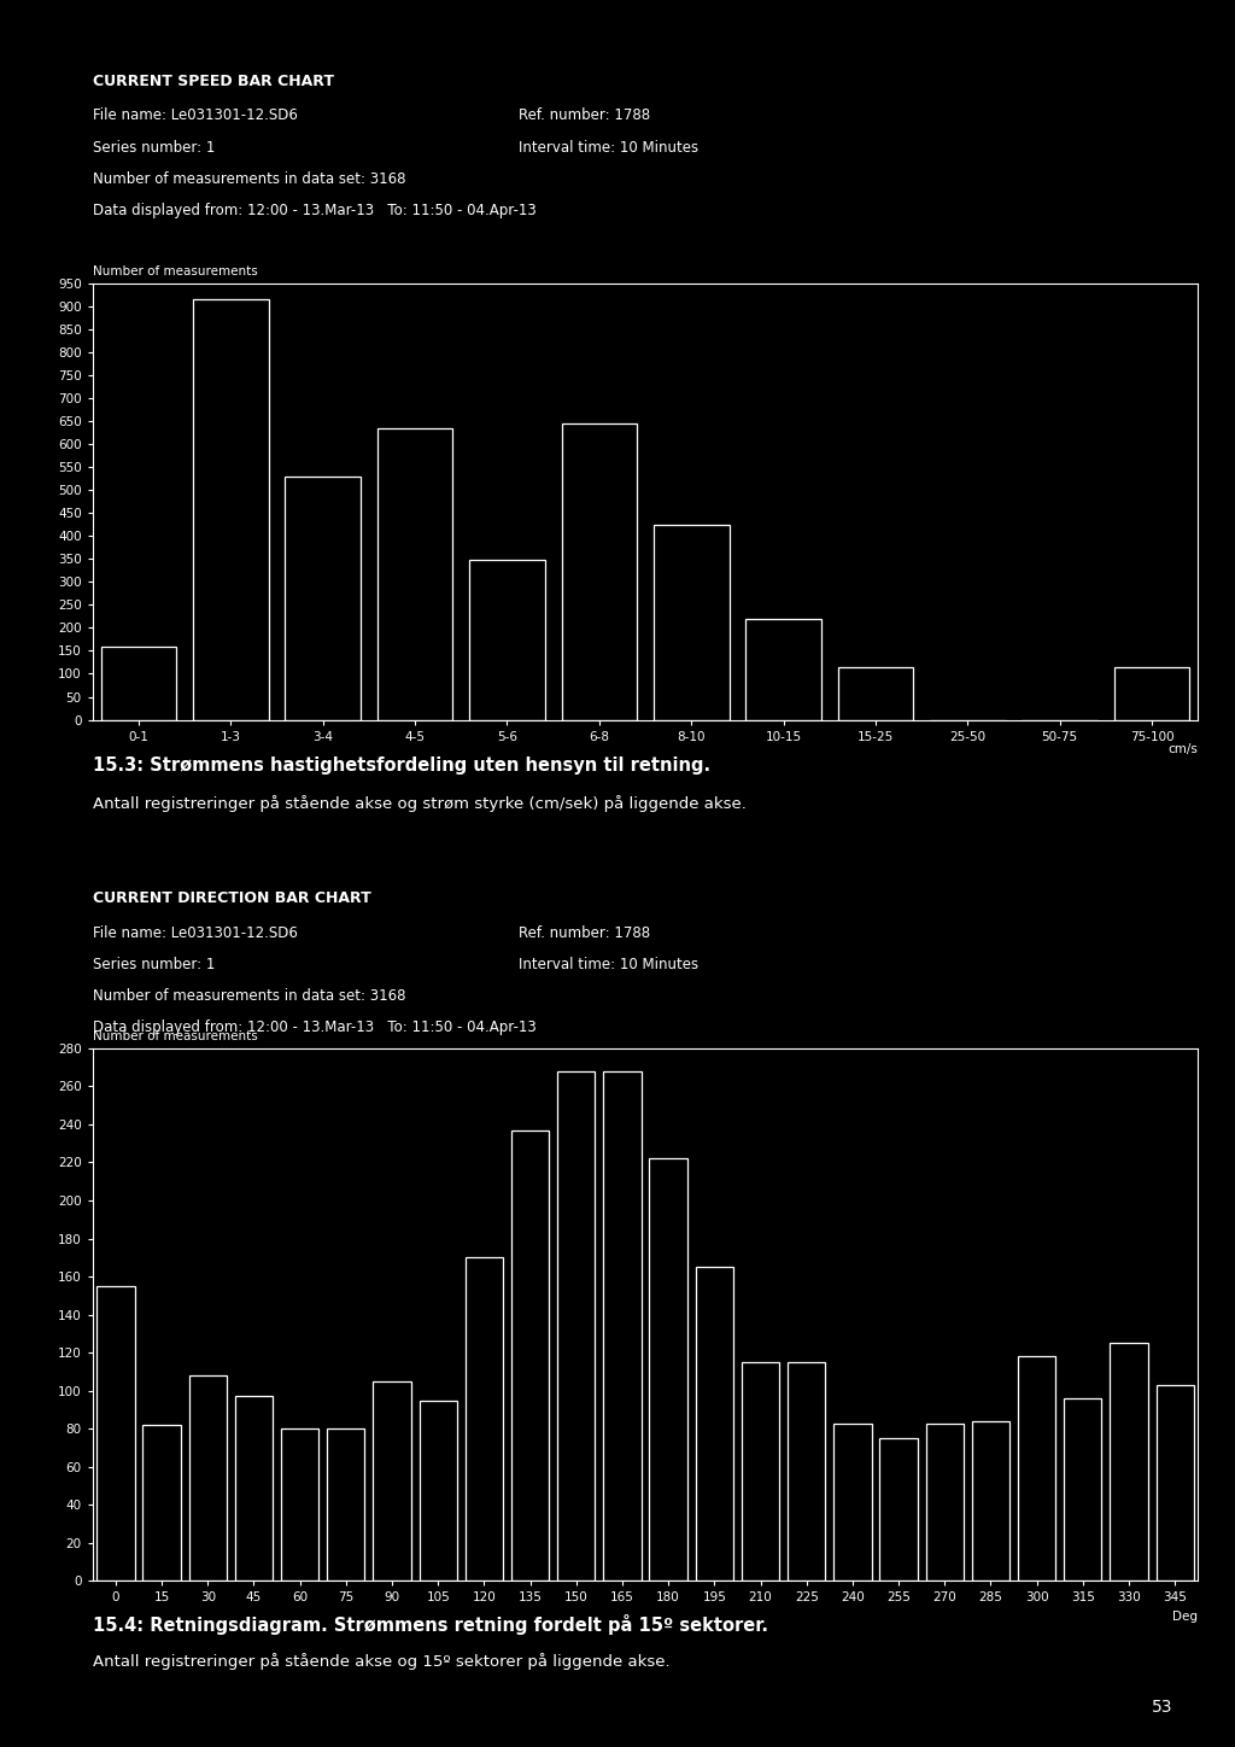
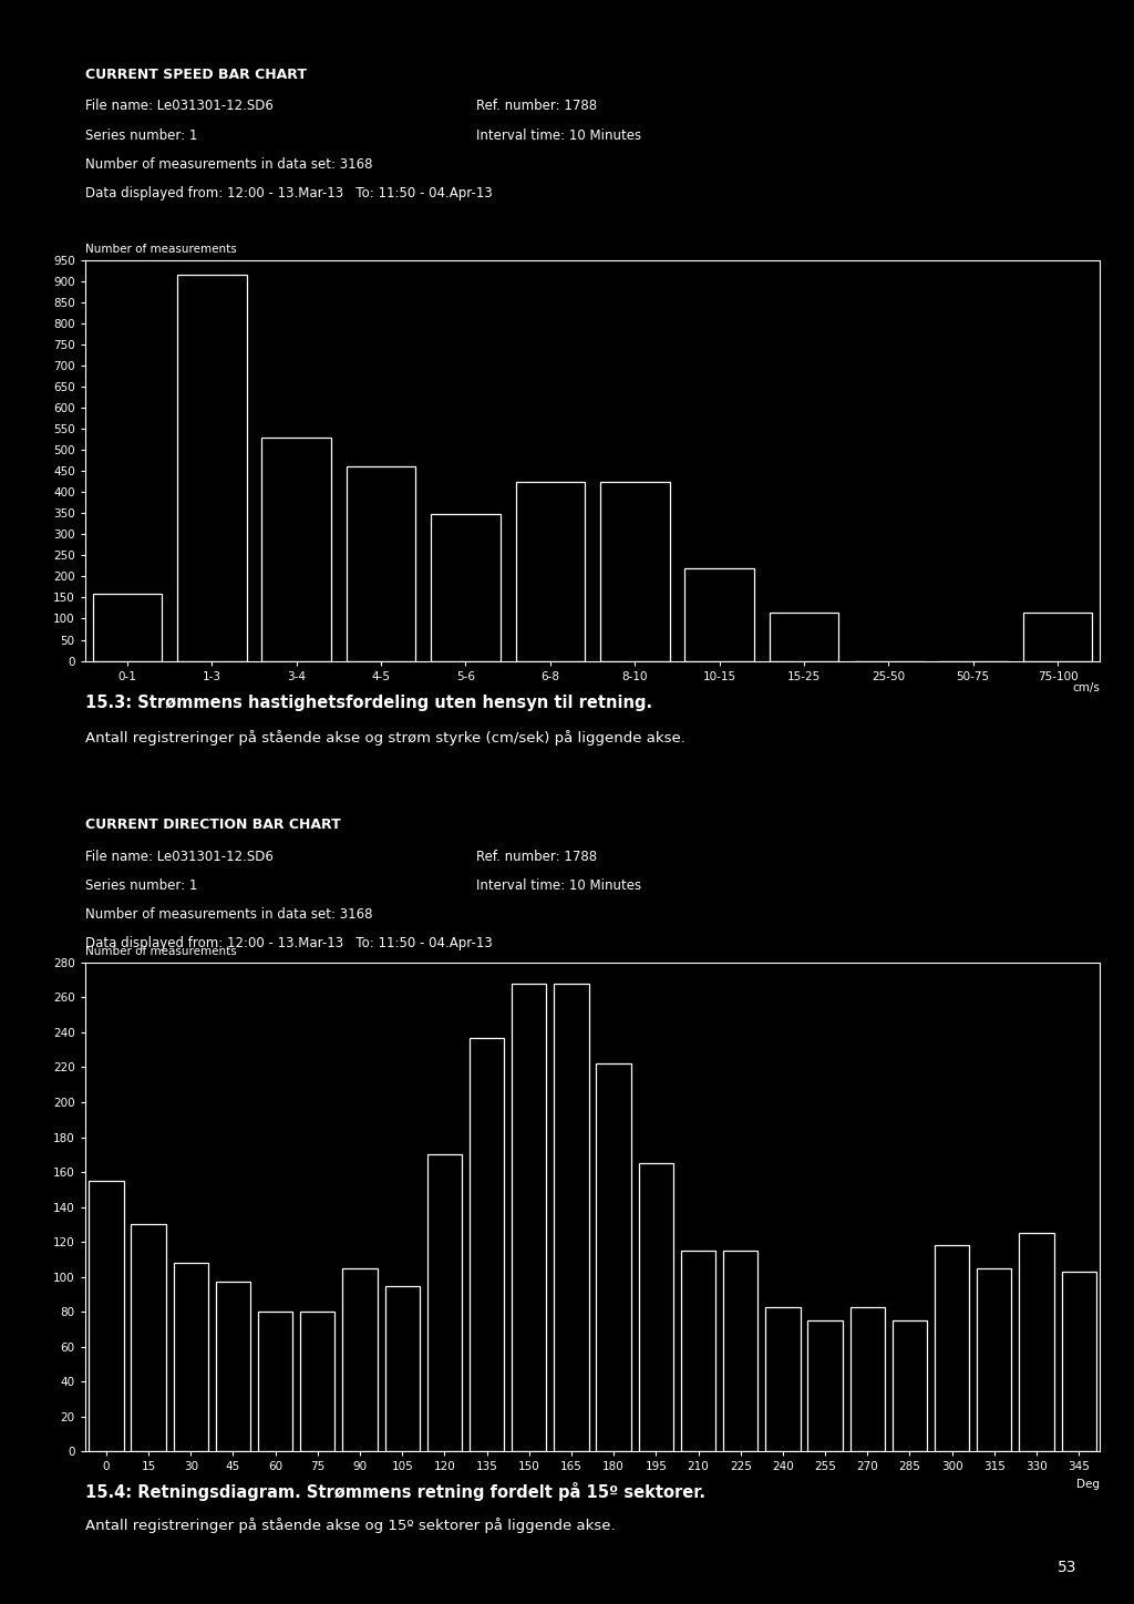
4-5: 635 -> 460
6-8: 645 -> 425
15: 82 -> 130
285: 84 -> 75
315: 96 -> 105
